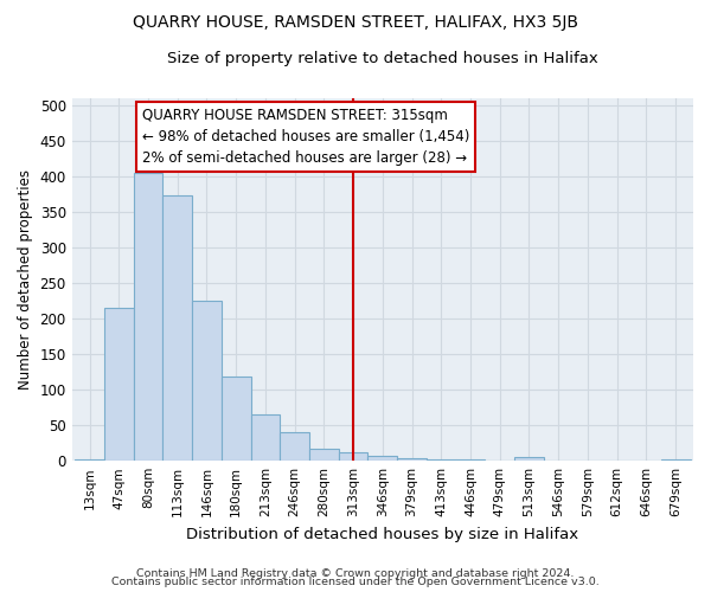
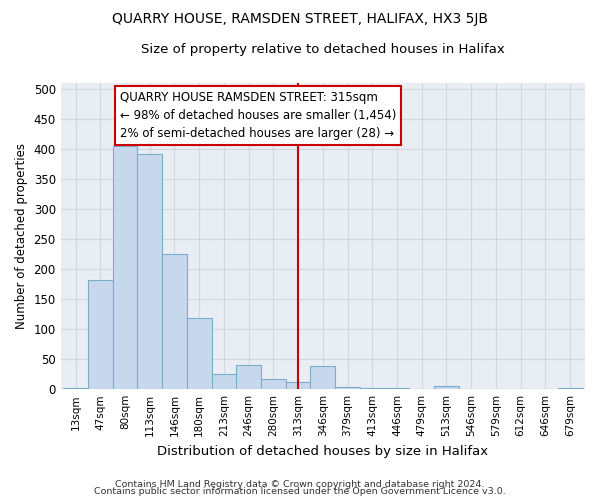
47sqm: 215 -> 182
113sqm: 373 -> 392
213sqm: 65 -> 26
346sqm: 7 -> 38
